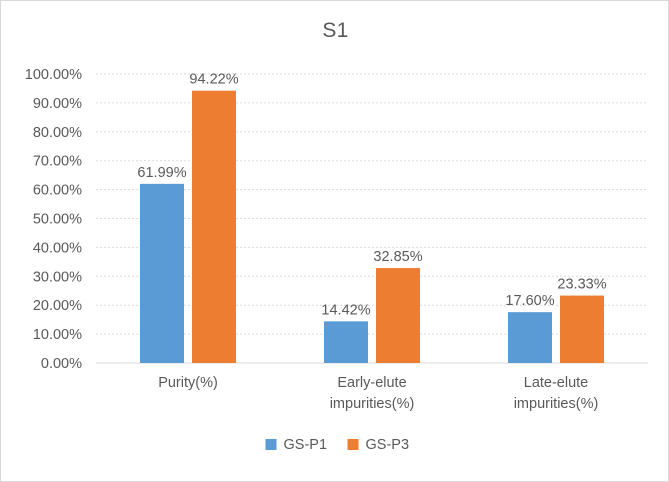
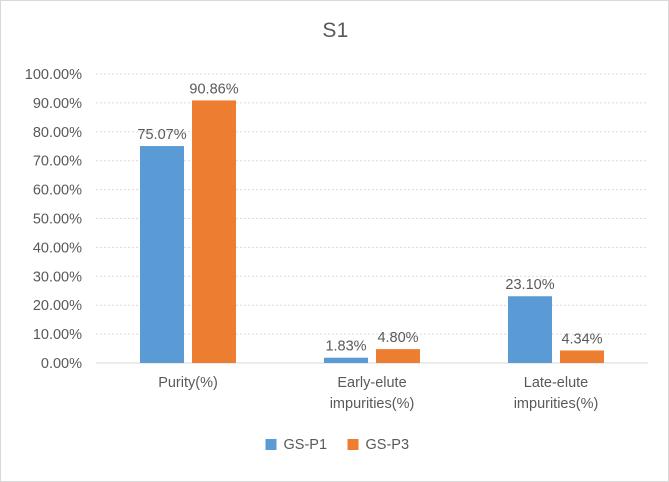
GS-P1/Purity(%): 61.99% -> 75.07%
GS-P3/Purity(%): 94.22% -> 90.86%
GS-P1/Early-elute impurities(%): 14.42% -> 1.83%
GS-P3/Early-elute impurities(%): 32.85% -> 4.80%
GS-P1/Late-elute impurities(%): 17.60% -> 23.10%
GS-P3/Late-elute impurities(%): 23.33% -> 4.34%
